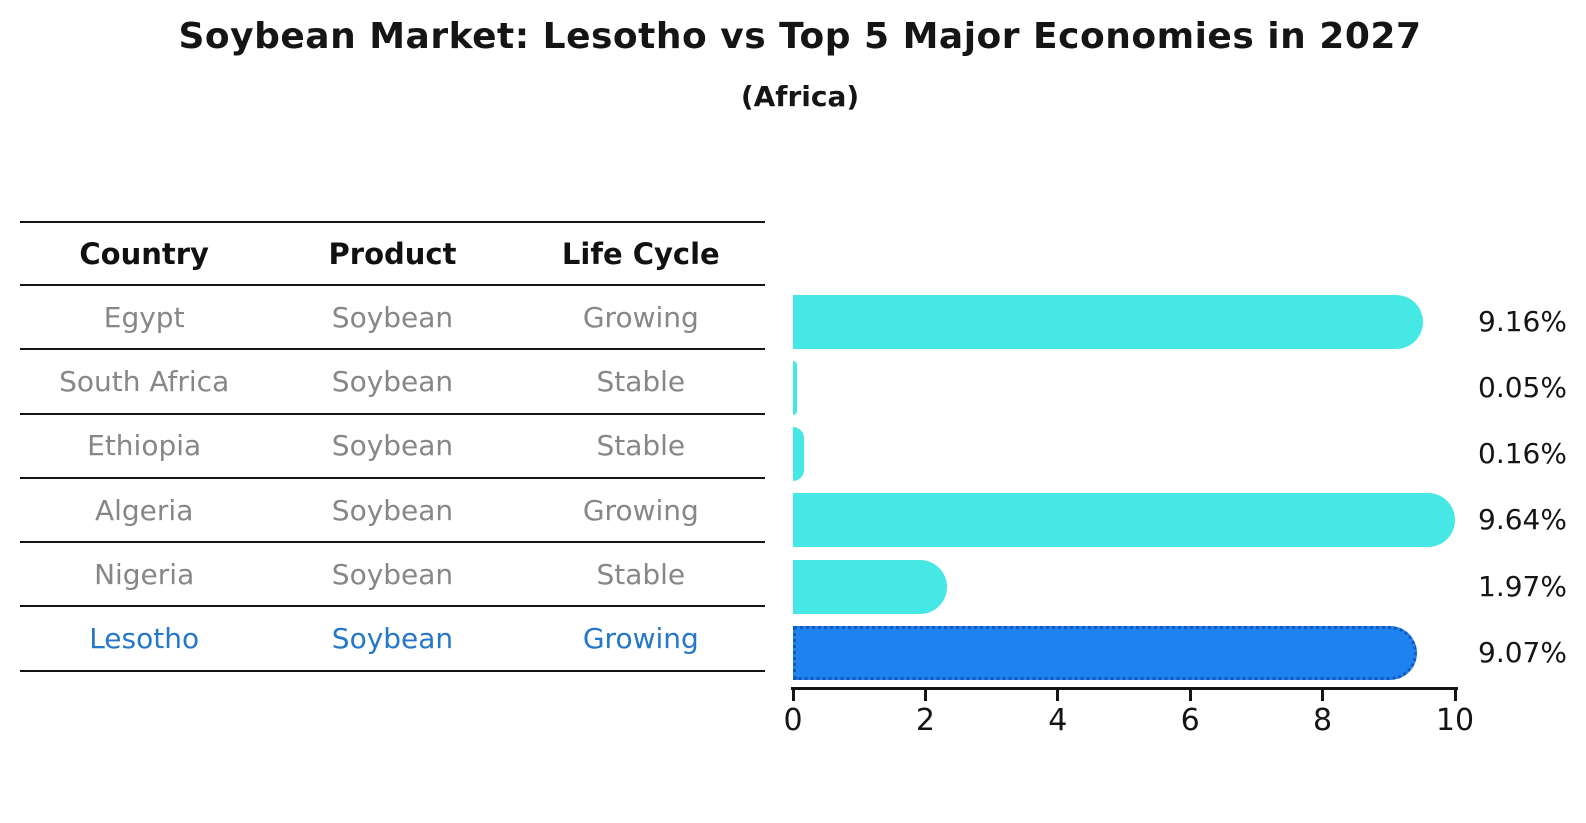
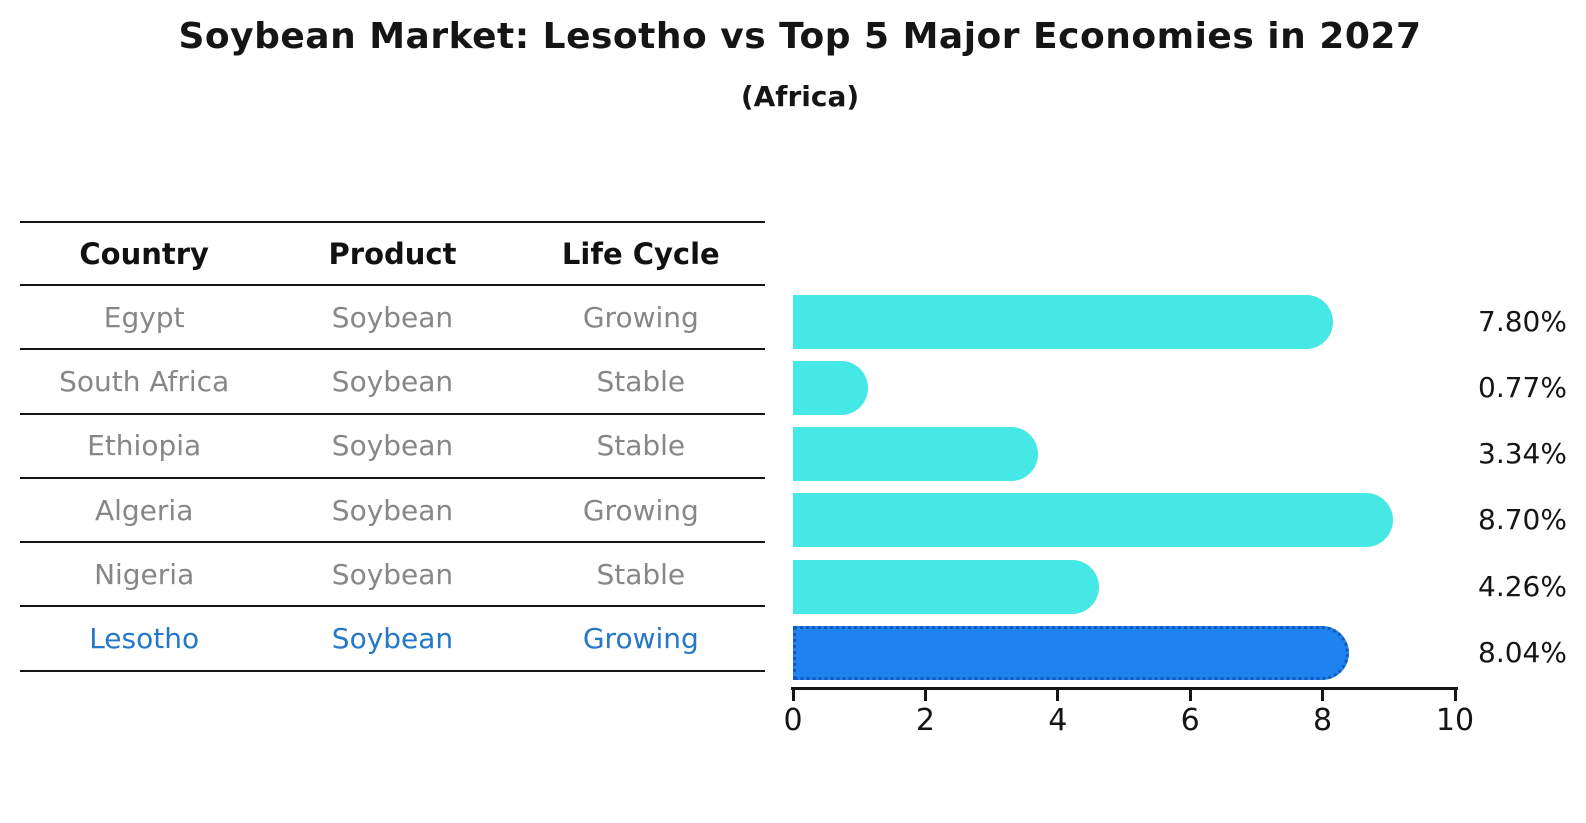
Egypt: 9.16% -> 7.80%
South Africa: 0.05% -> 0.77%
Ethiopia: 0.16% -> 3.34%
Algeria: 9.64% -> 8.70%
Nigeria: 1.97% -> 4.26%
Lesotho: 9.07% -> 8.04%
